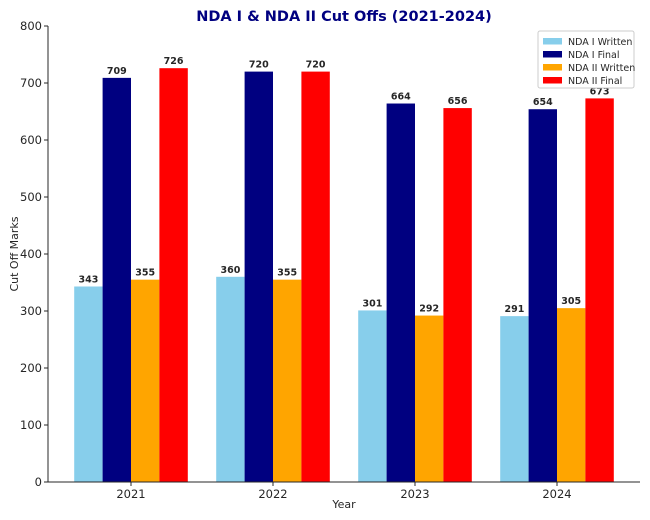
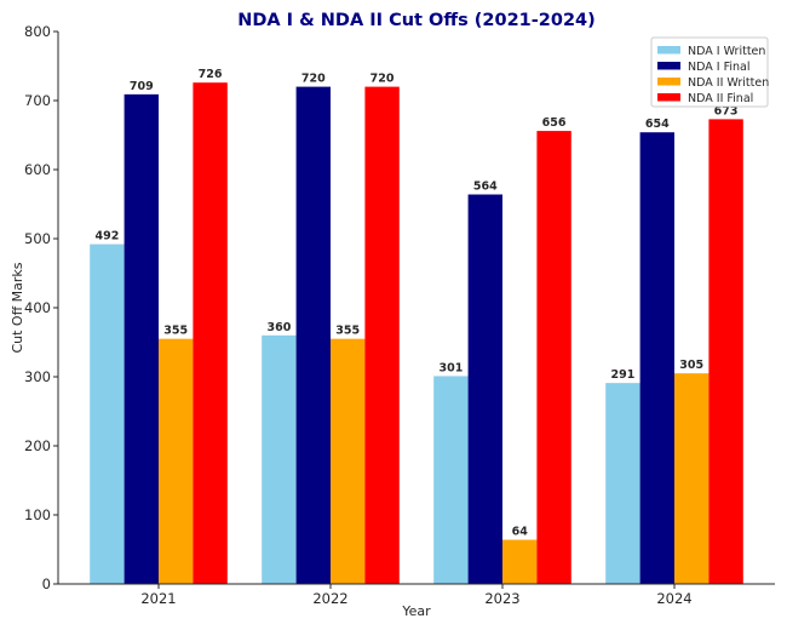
NDA I Written/2021: 343 -> 492
NDA I Final/2023: 664 -> 564
NDA II Written/2023: 292 -> 64
